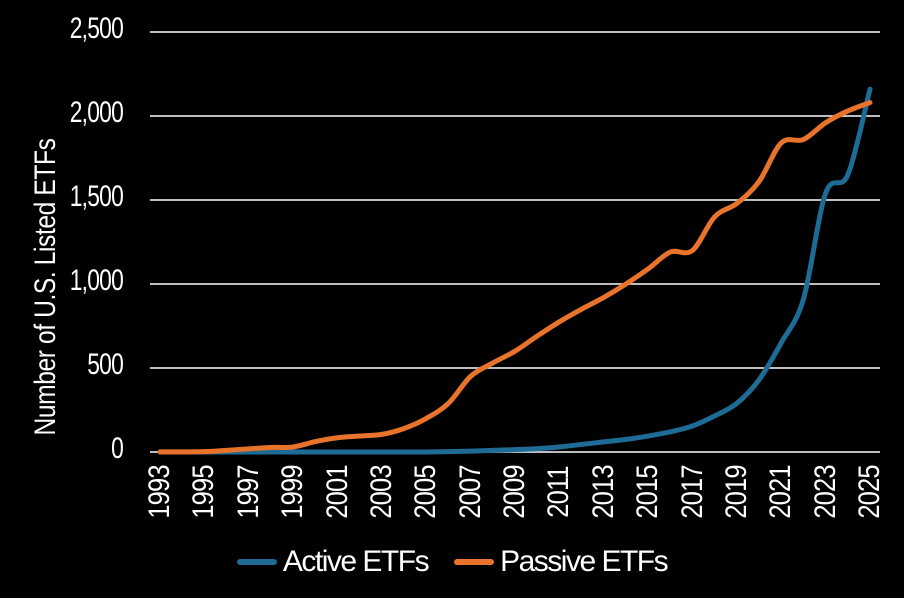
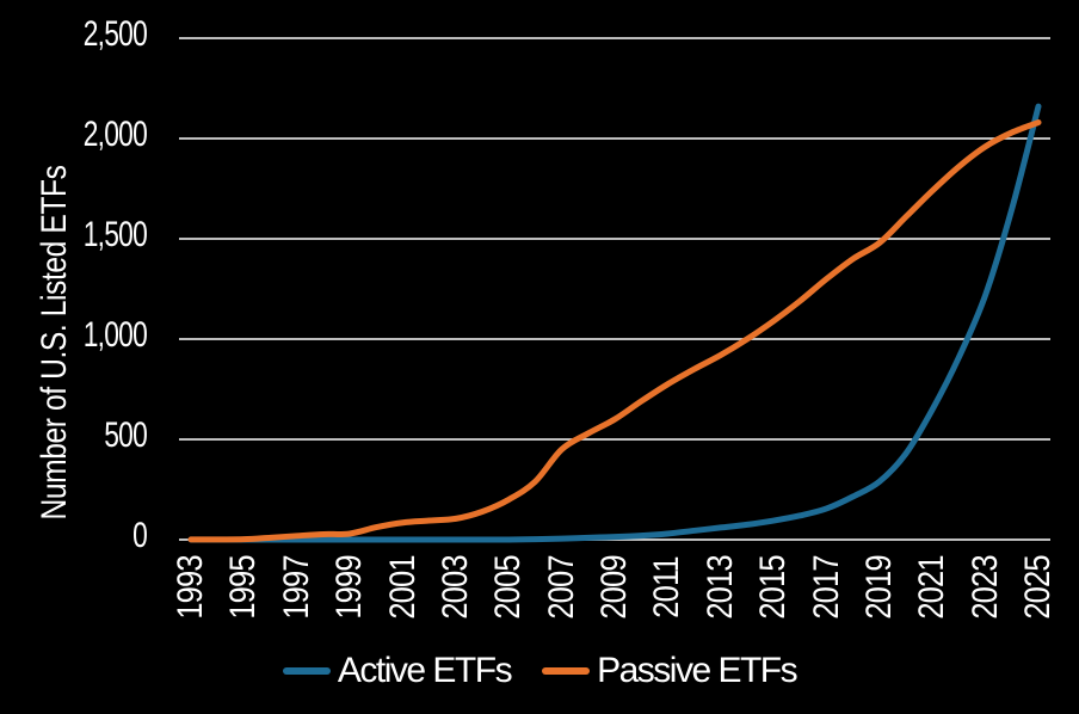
Passive ETFs/2017: 1200 -> 1300
Passive ETFs/2021: 1840 -> 1740
Active ETFs/2023: 1540 -> 1220
